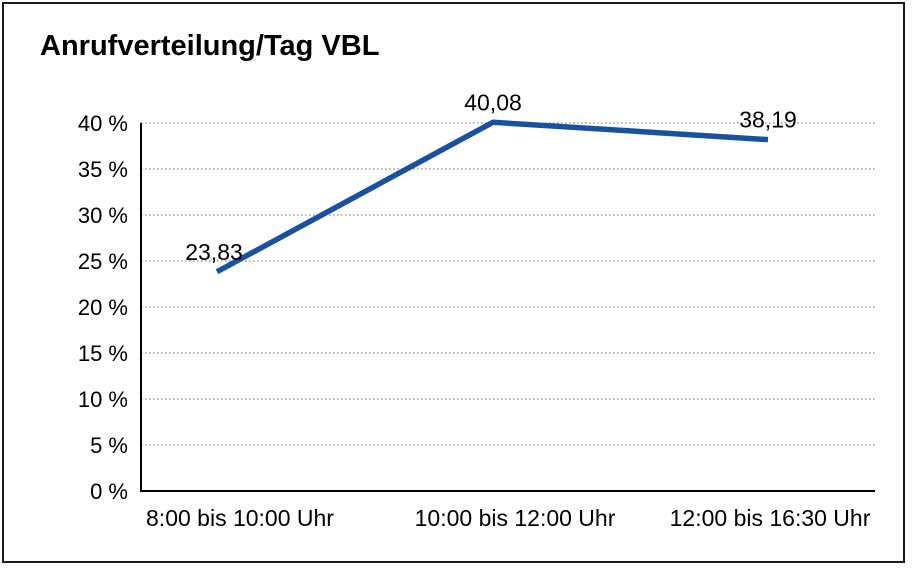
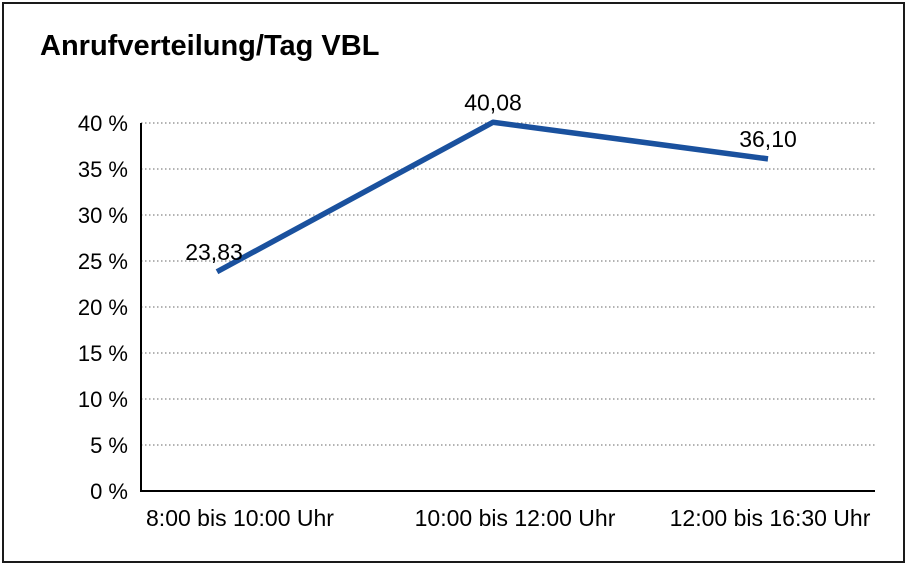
12:00 bis 16:30 Uhr: 38,19 -> 36,10
